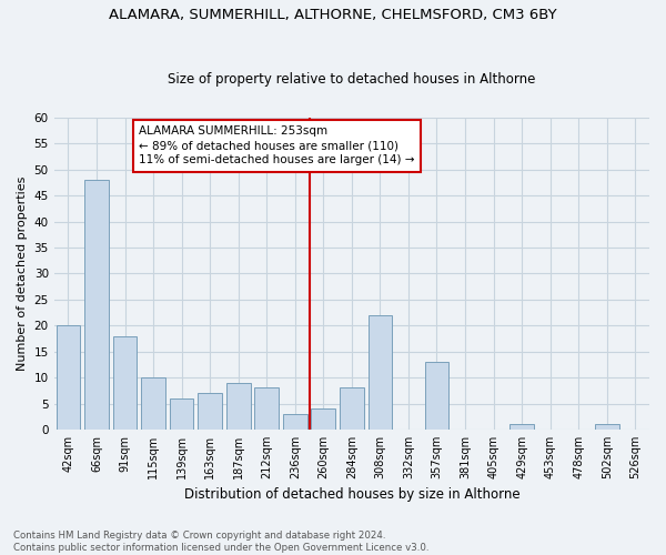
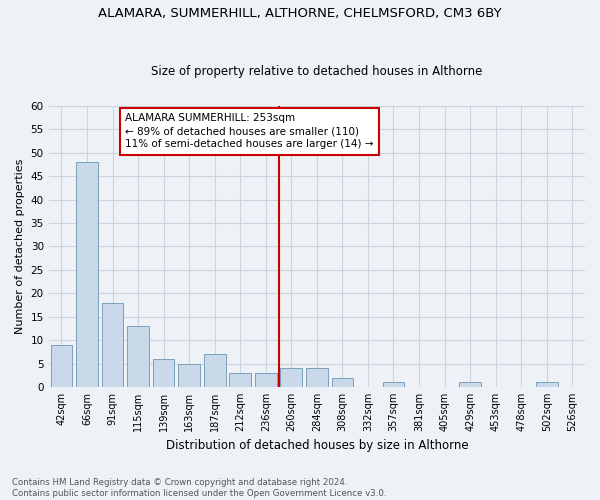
42sqm: 20 -> 9
115sqm: 10 -> 13
163sqm: 7 -> 5
187sqm: 9 -> 7
212sqm: 8 -> 3
284sqm: 8 -> 4
308sqm: 22 -> 2
357sqm: 13 -> 1
